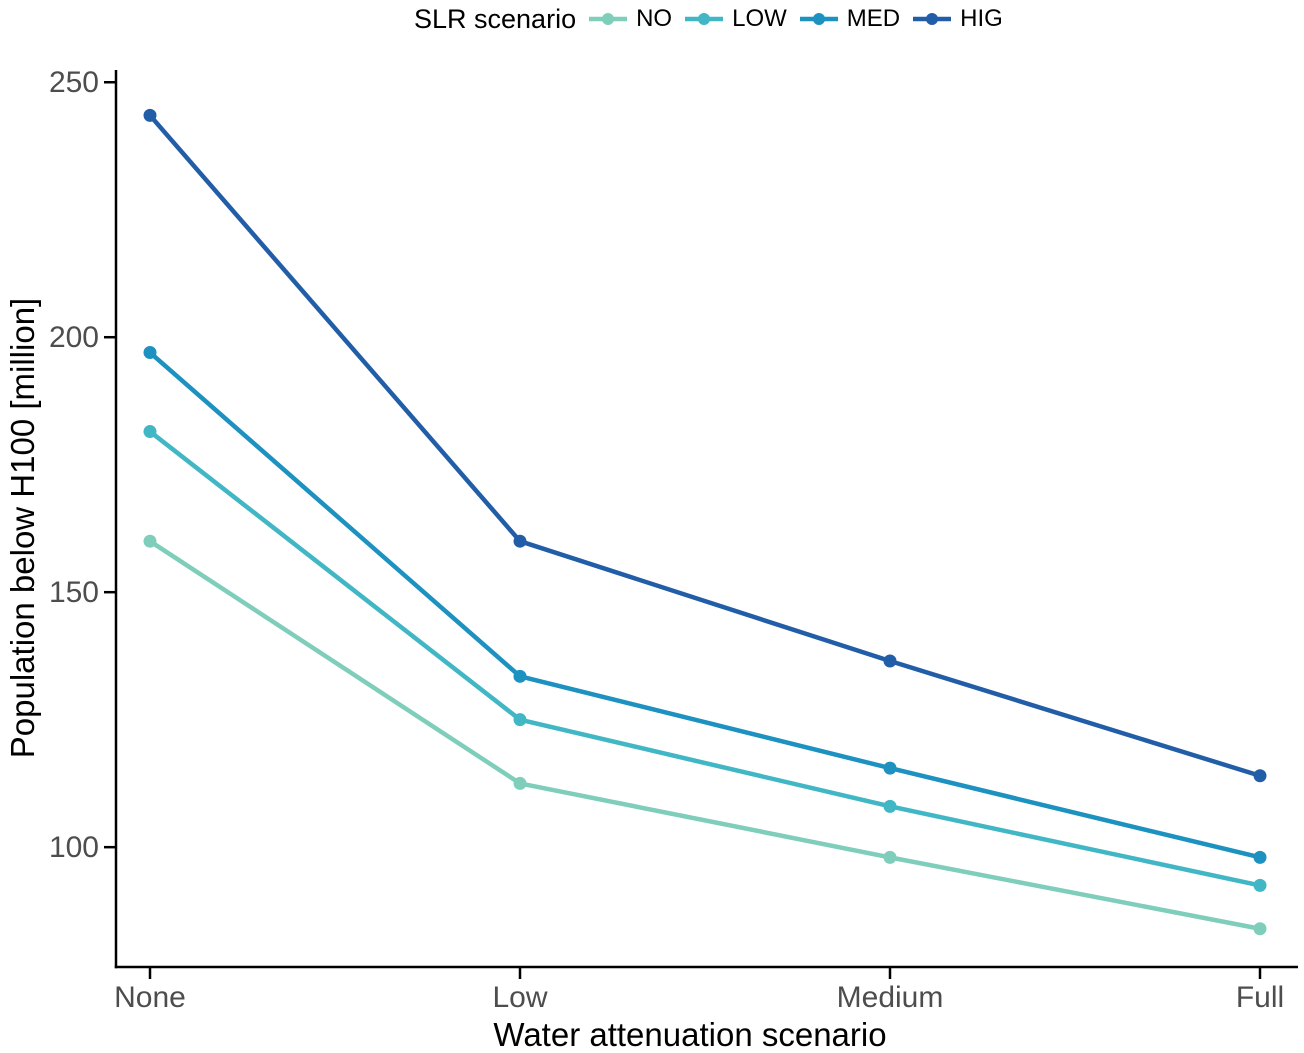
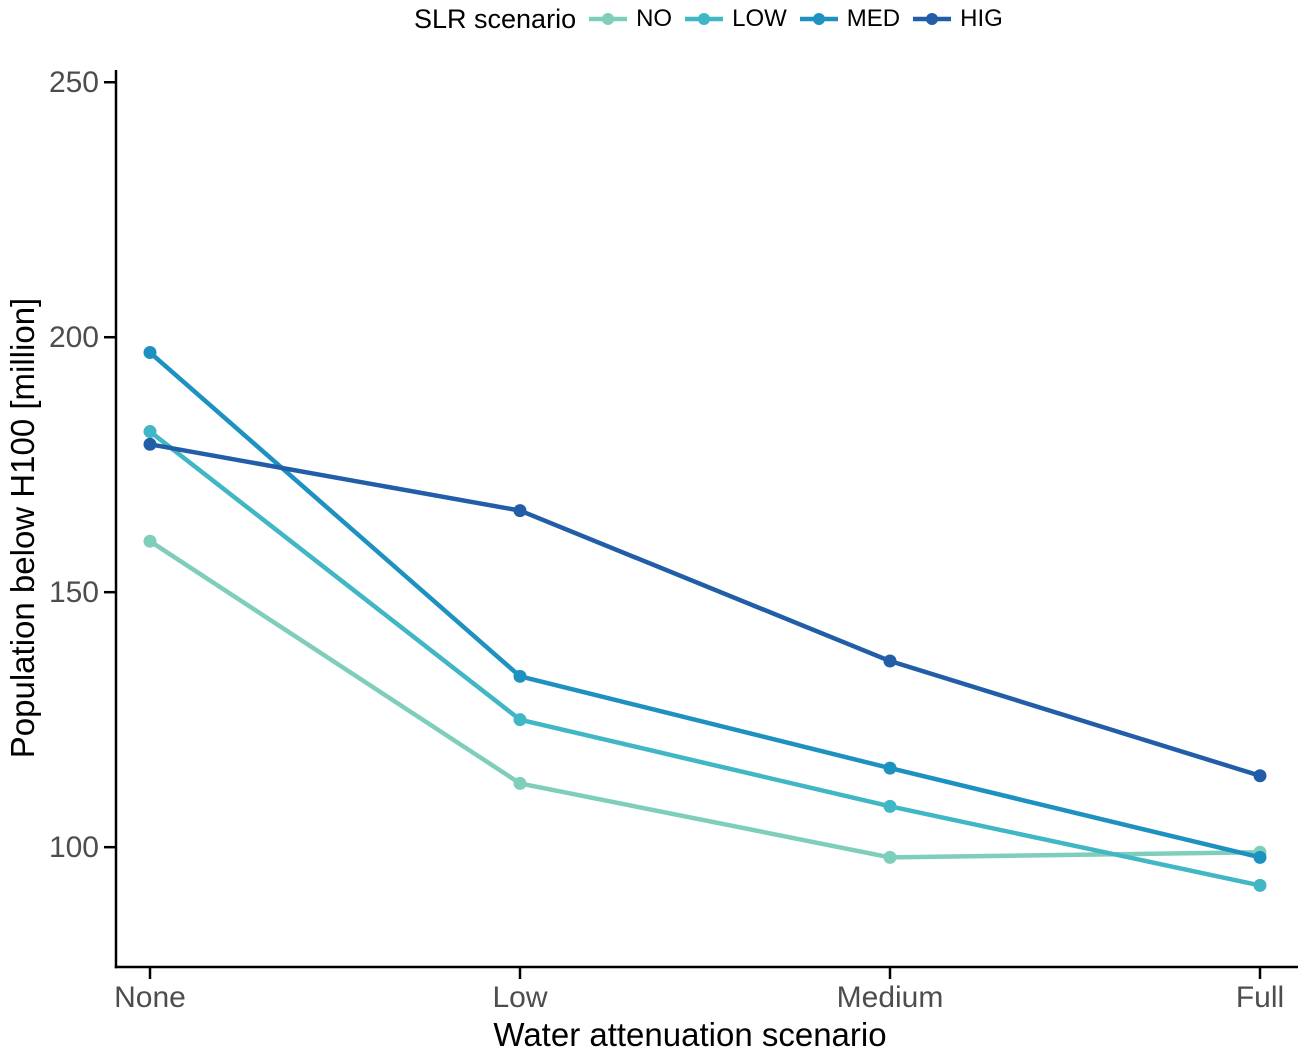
HIG/None: 244 -> 179
HIG/Low: 160 -> 166
NO/Full: 84 -> 99
